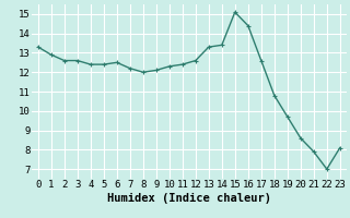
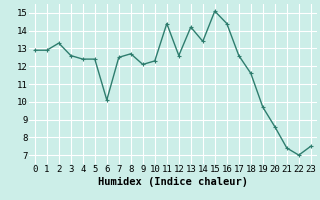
0: 13.3 -> 12.9
2: 12.6 -> 13.3
6: 12.5 -> 10.1
7: 12.2 -> 12.5
8: 12.0 -> 12.7
11: 12.4 -> 14.4
13: 13.3 -> 14.2
18: 10.8 -> 11.6
21: 7.9 -> 7.4
23: 8.1 -> 7.5
